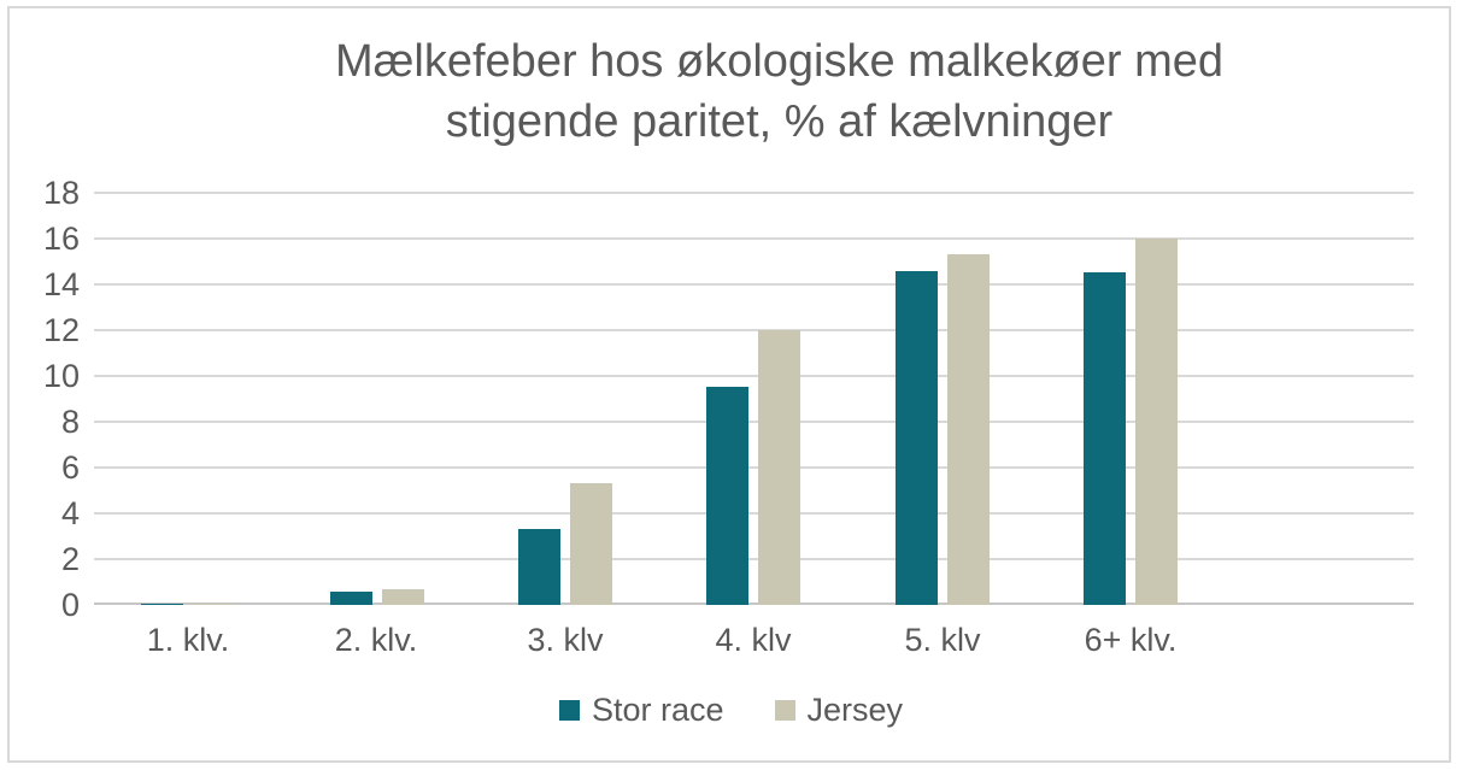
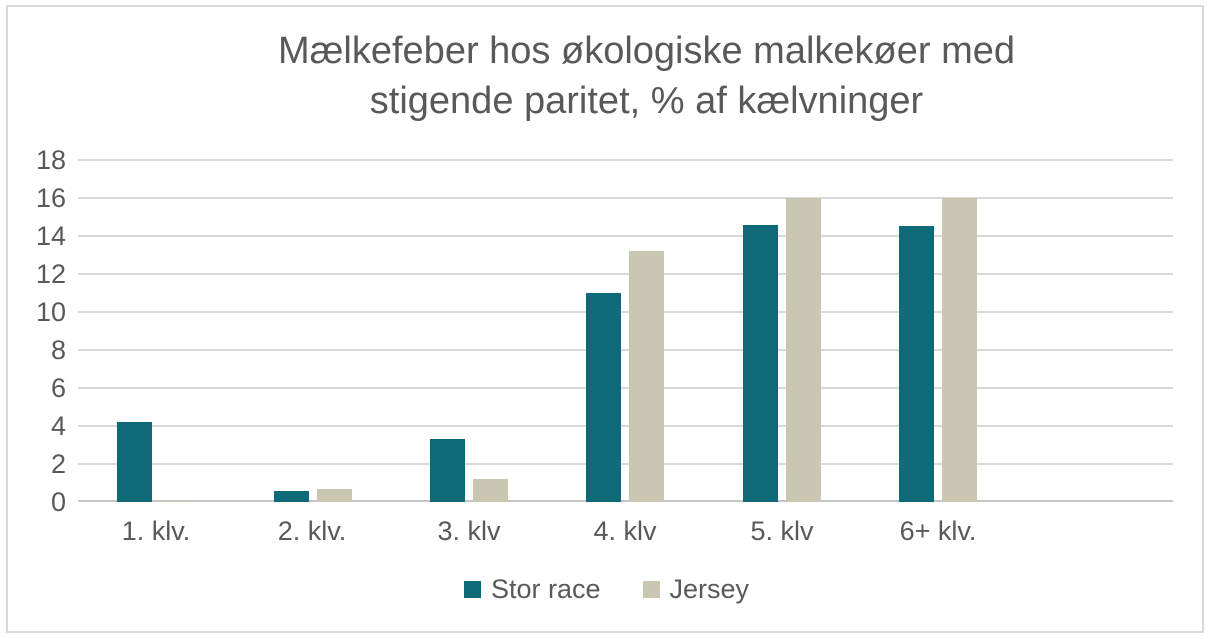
Stor race/1. klv.: 0.1 -> 4.2
Jersey/3. klv: 5.3 -> 1.2
Stor race/4. klv: 9.5 -> 11.0
Jersey/4. klv: 12.0 -> 13.2
Jersey/5. klv: 15.3 -> 16.0
